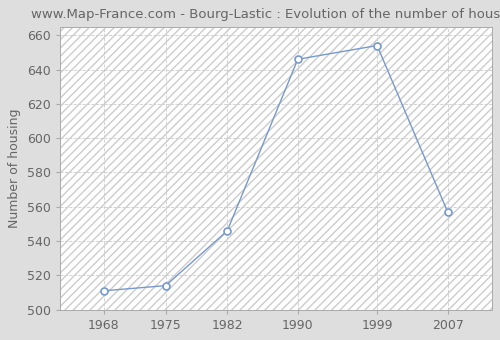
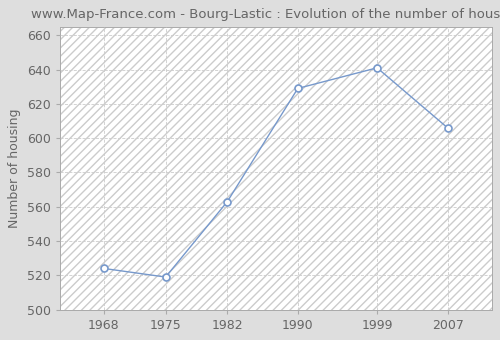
1968: 511 -> 524
1975: 514 -> 519
1982: 546 -> 563
1990: 646 -> 629
1999: 654 -> 641
2007: 557 -> 606
